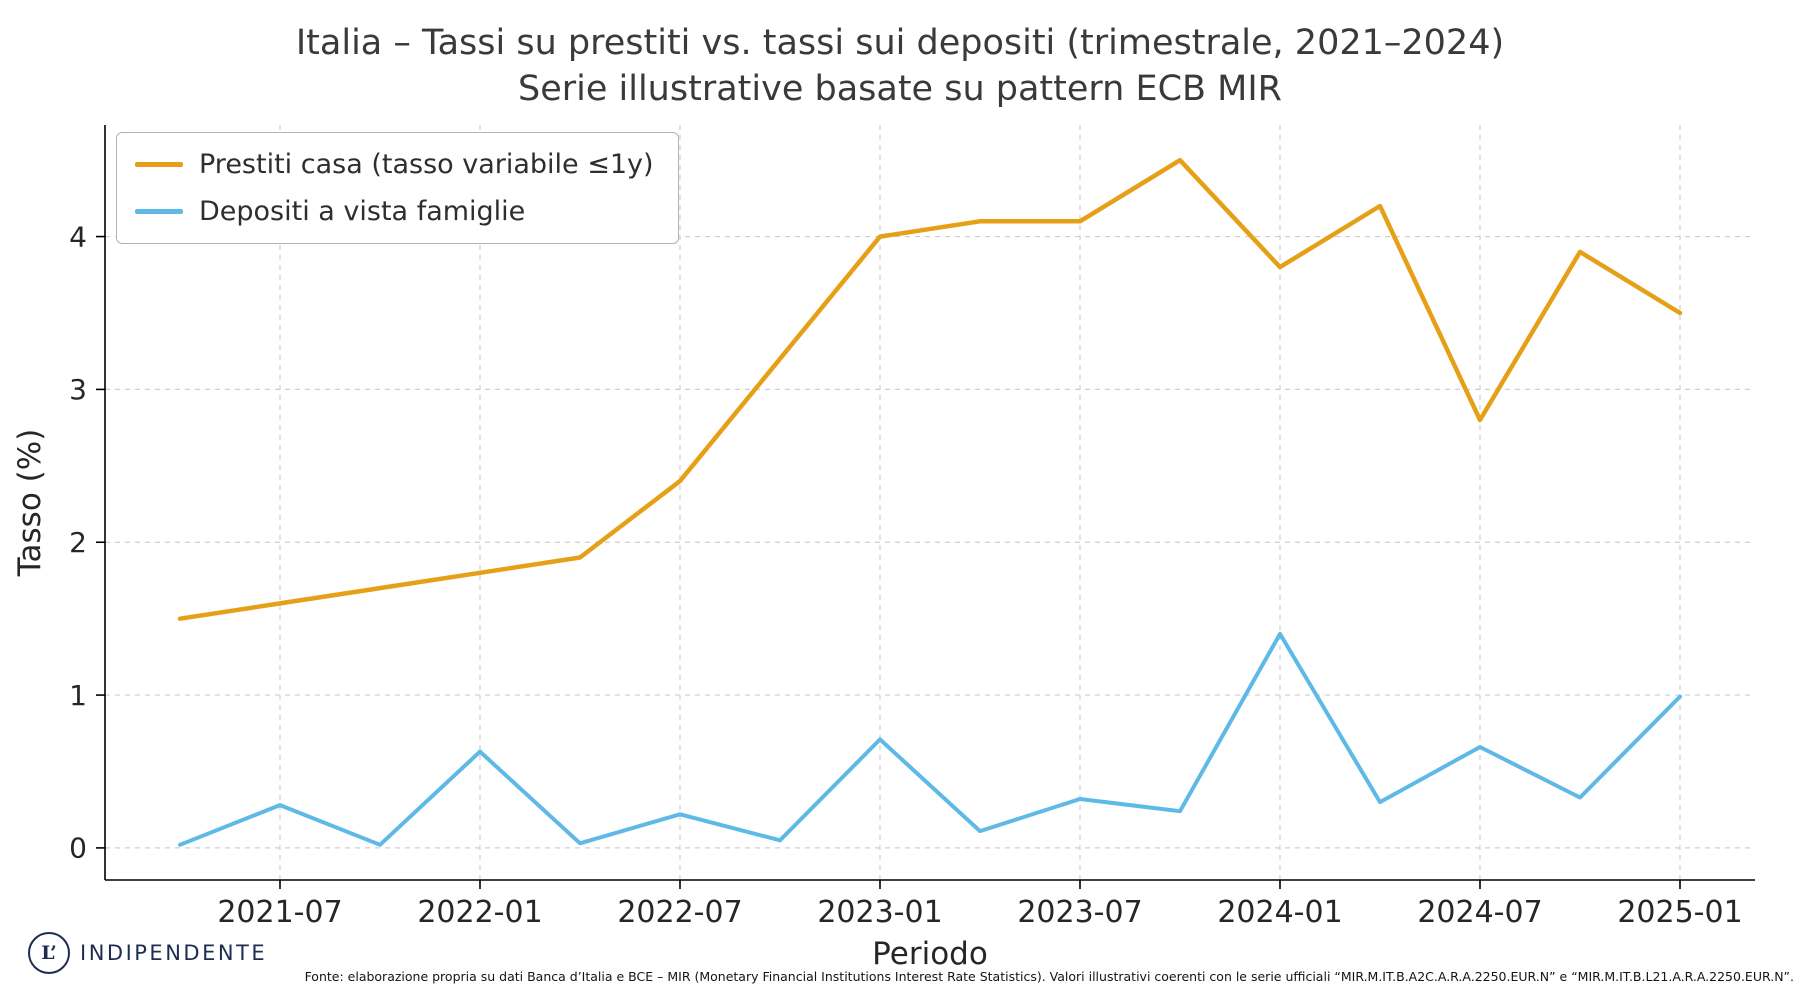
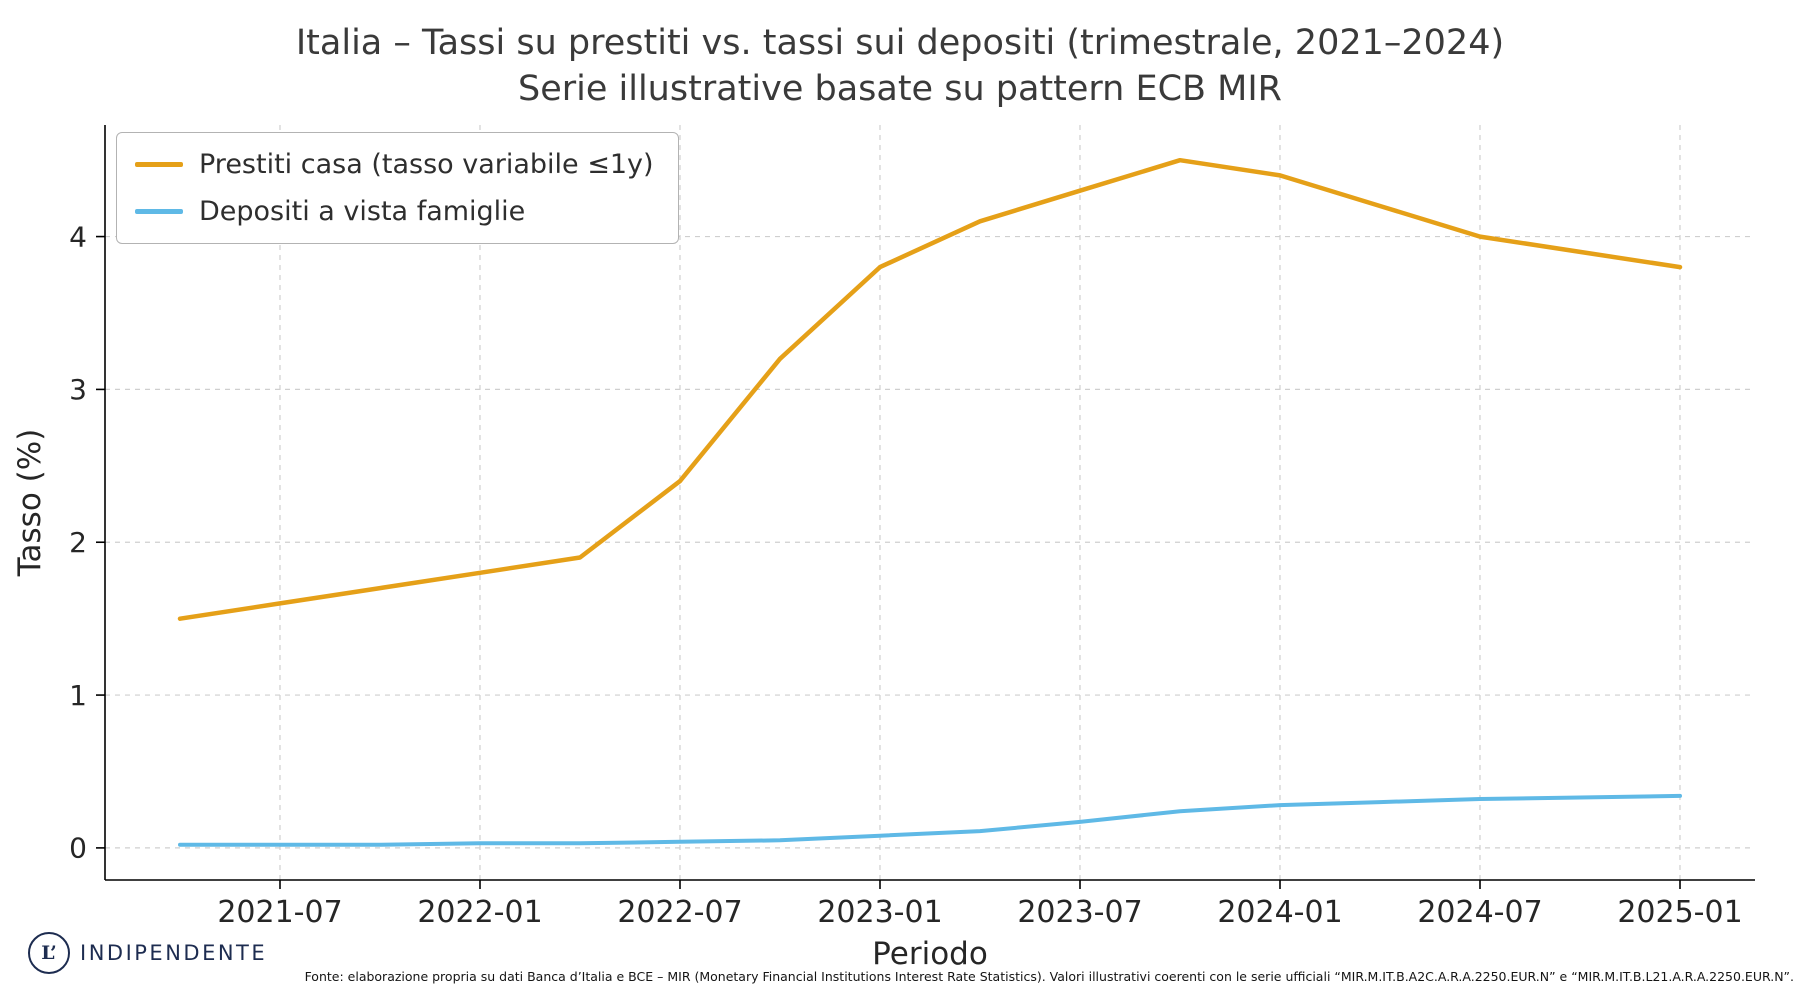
Depositi a vista famiglie/2021-07: 0.28 -> 0.02
Depositi a vista famiglie/2022-01: 0.63 -> 0.03
Depositi a vista famiglie/2022-07: 0.22 -> 0.04
Prestiti casa (tasso variabile ≤1y)/2023-01: 4.0 -> 3.8
Depositi a vista famiglie/2023-01: 0.71 -> 0.08
Prestiti casa (tasso variabile ≤1y)/2023-07: 4.1 -> 4.3
Depositi a vista famiglie/2023-07: 0.32 -> 0.17
Prestiti casa (tasso variabile ≤1y)/2024-01: 3.8 -> 4.4
Depositi a vista famiglie/2024-01: 1.40 -> 0.28
Prestiti casa (tasso variabile ≤1y)/2024-07: 2.8 -> 4.0
Depositi a vista famiglie/2024-07: 0.66 -> 0.32
Prestiti casa (tasso variabile ≤1y)/2025-01: 3.5 -> 3.8
Depositi a vista famiglie/2025-01: 0.99 -> 0.34
